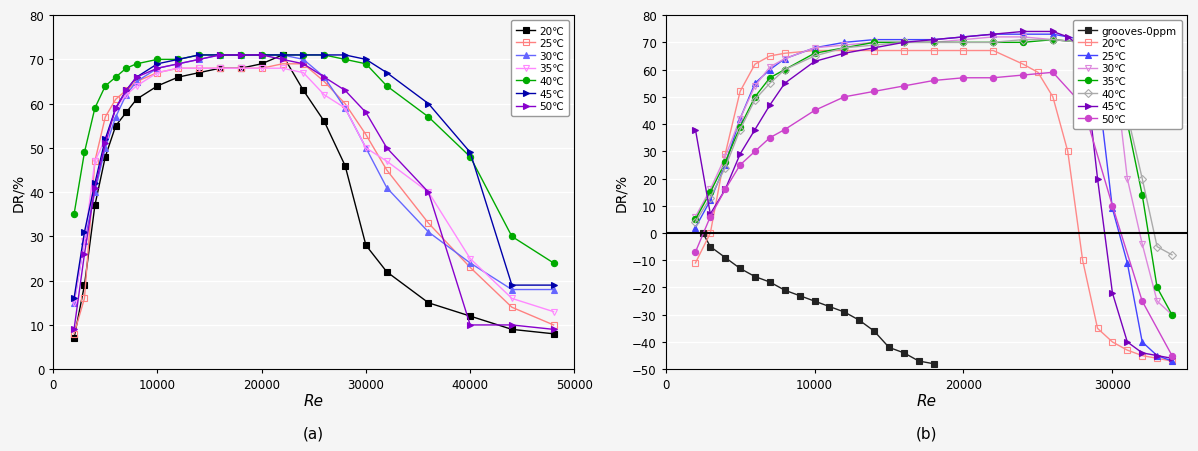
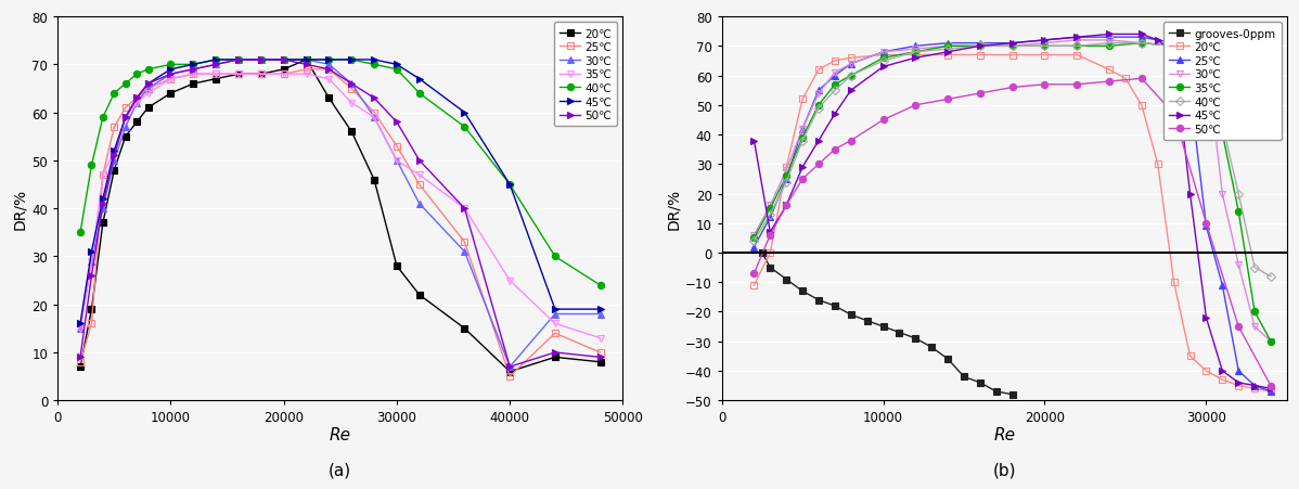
20℃/40000: 12 -> 6
25℃/40000: 23 -> 5
30℃/40000: 24 -> 7
40℃/40000: 48 -> 45
45℃/40000: 49 -> 45
50℃/40000: 10 -> 7
